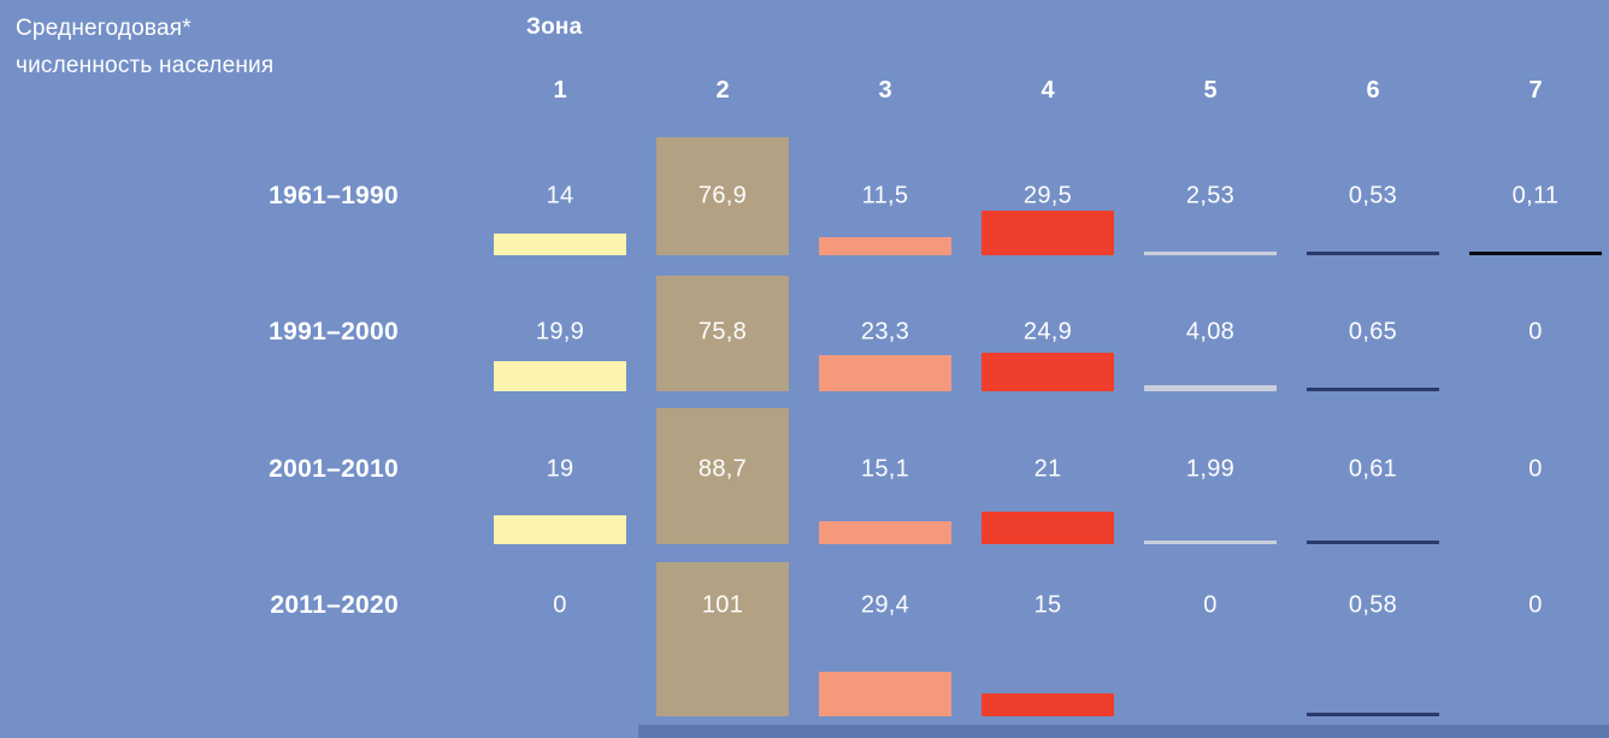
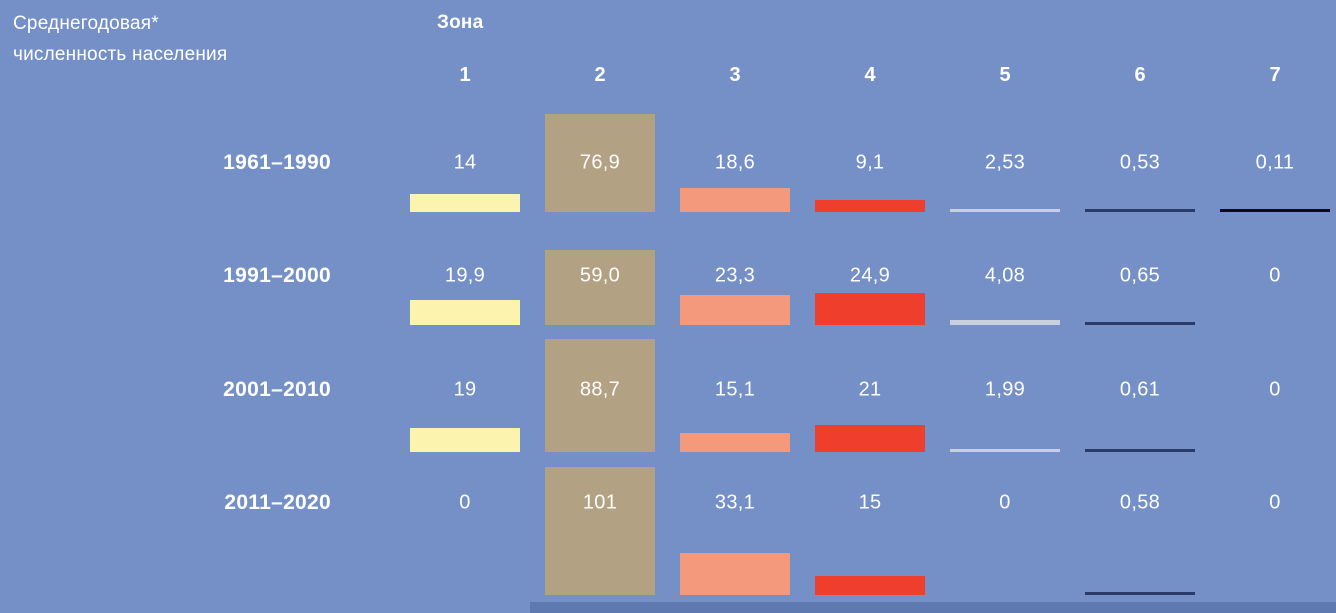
1991–2000/2: 75,8 -> 59,0
1961–1990/3: 11,5 -> 18,6
2011–2020/3: 29,4 -> 33,1
1961–1990/4: 29,5 -> 9,1
